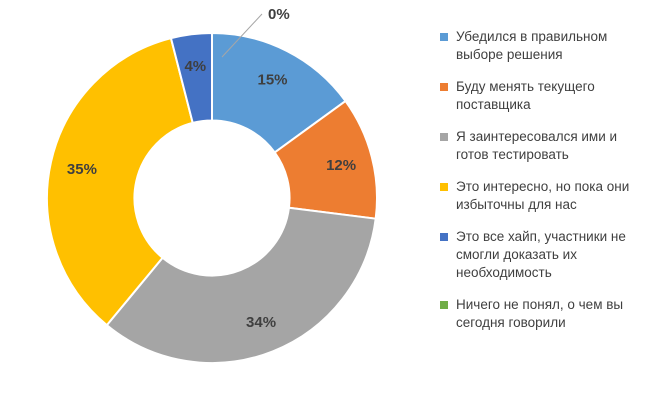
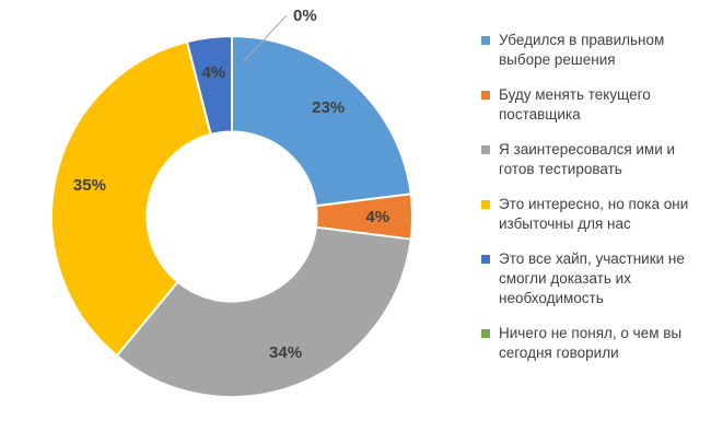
Убедился в правильном выборе решения: 15% -> 23%
Буду менять текущего поставщика: 12% -> 4%
